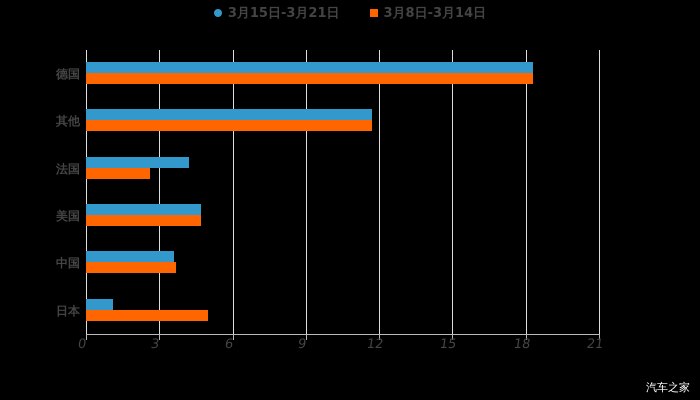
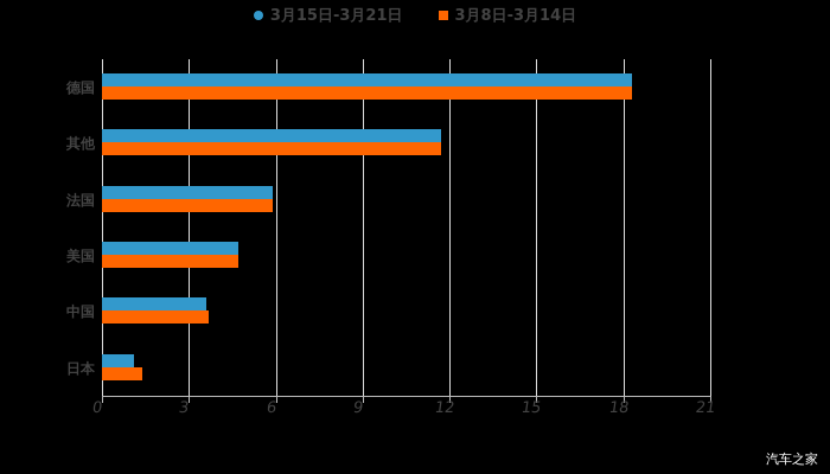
3月15日-3月21日/法国: 4.2 -> 5.9
3月8日-3月14日/法国: 2.6 -> 5.9
3月8日-3月14日/日本: 5.0 -> 1.4
